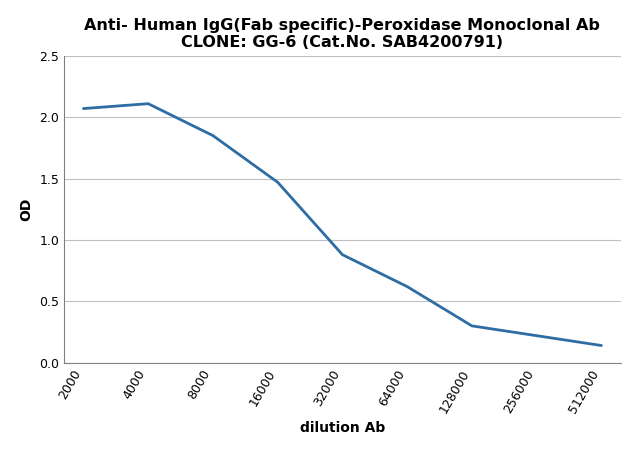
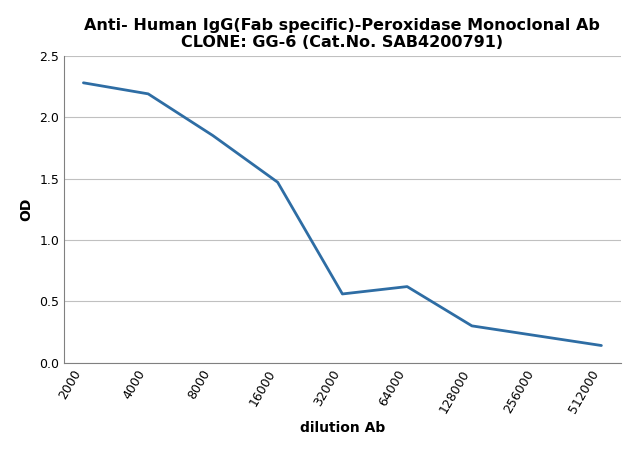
2000: 2.07 -> 2.28
4000: 2.11 -> 2.19
32000: 0.88 -> 0.56
